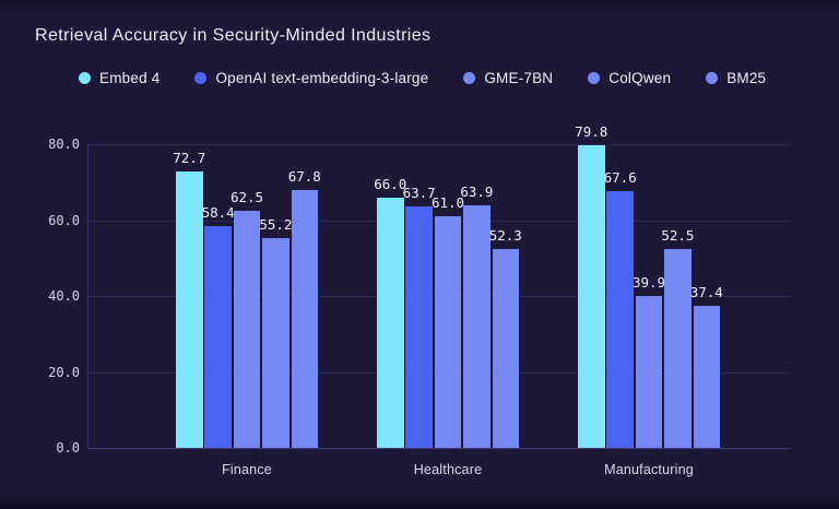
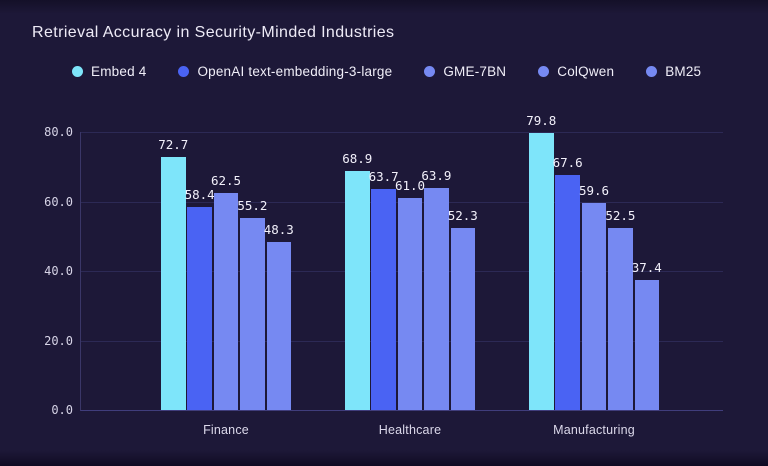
BM25/Finance: 67.8 -> 48.3
Embed 4/Healthcare: 66.0 -> 68.9
GME-7BN/Manufacturing: 39.9 -> 59.6
